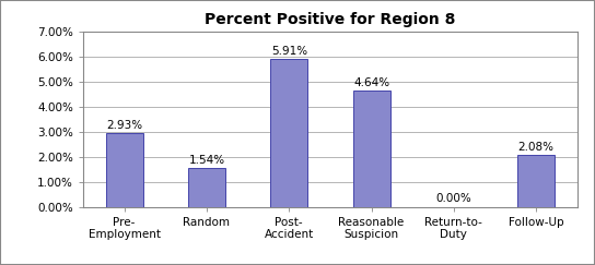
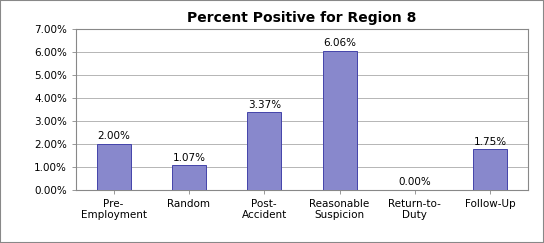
Pre- Employment: 2.93% -> 2.00%
Random: 1.54% -> 1.07%
Post- Accident: 5.91% -> 3.37%
Reasonable Suspicion: 4.64% -> 6.06%
Follow-Up: 2.08% -> 1.75%
